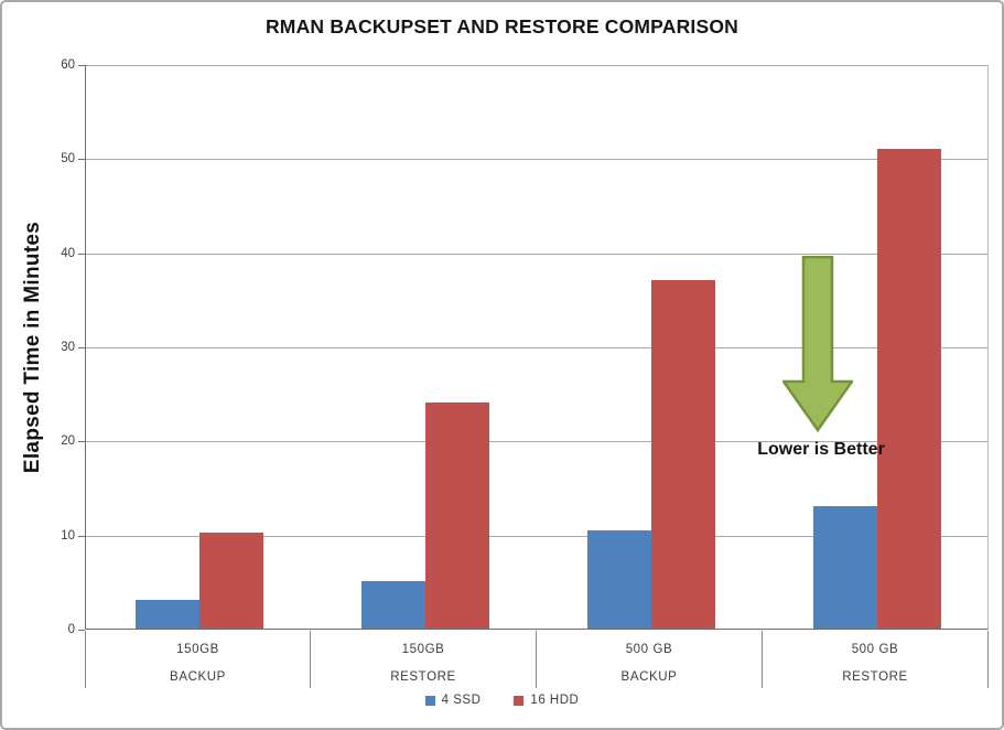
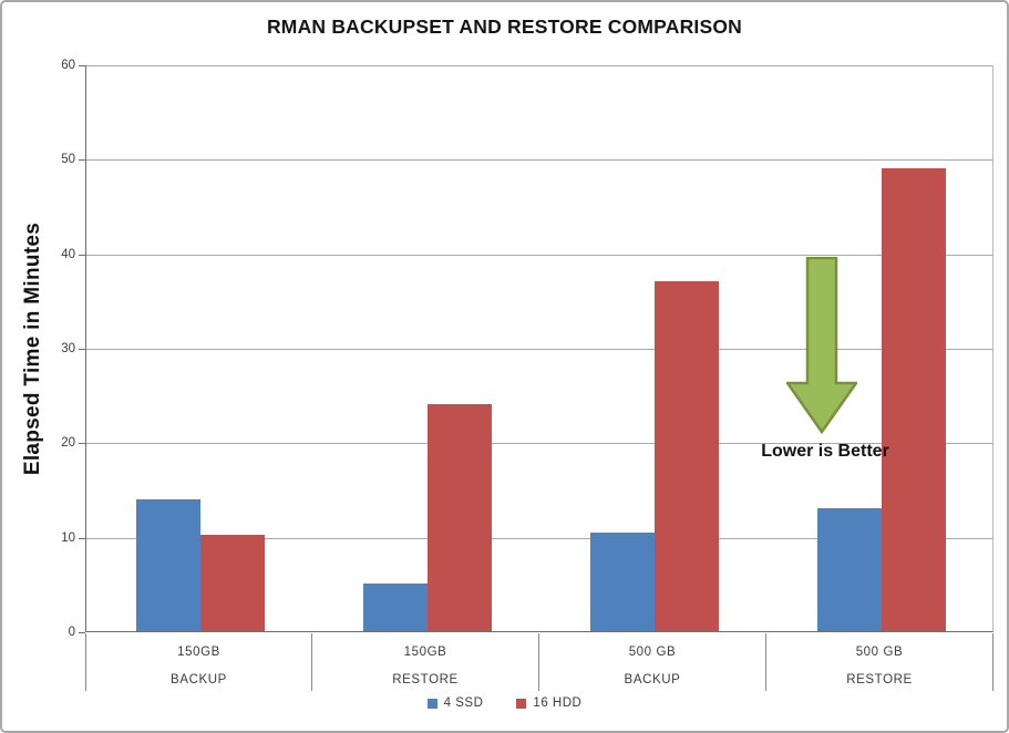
4 SSD/150GB BACKUP: 3 -> 14
16 HDD/500 GB RESTORE: 51 -> 49
